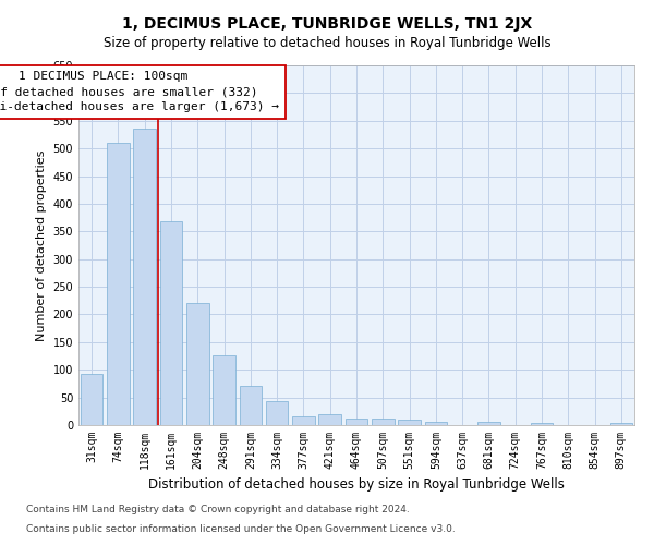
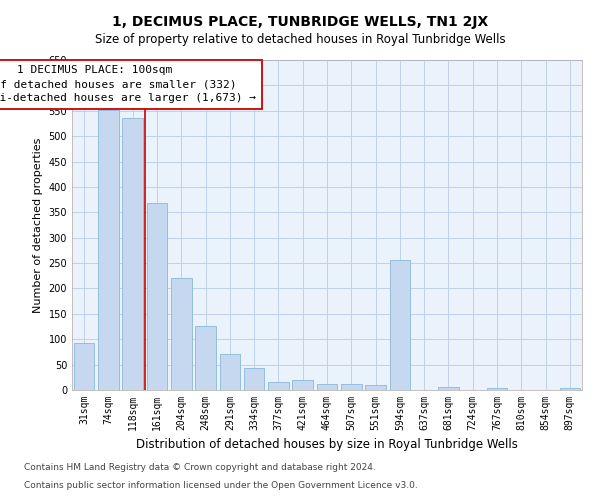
74sqm: 510 -> 552
594sqm: 5 -> 256
